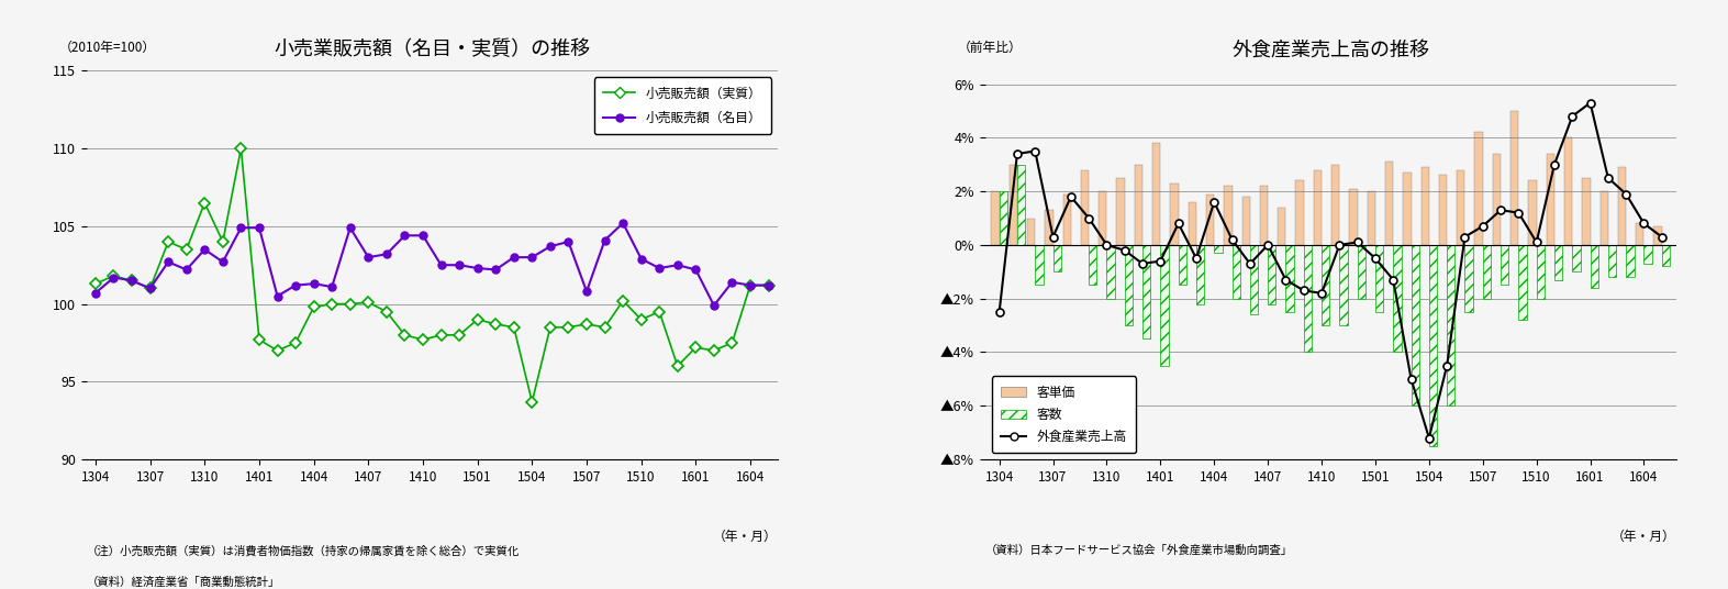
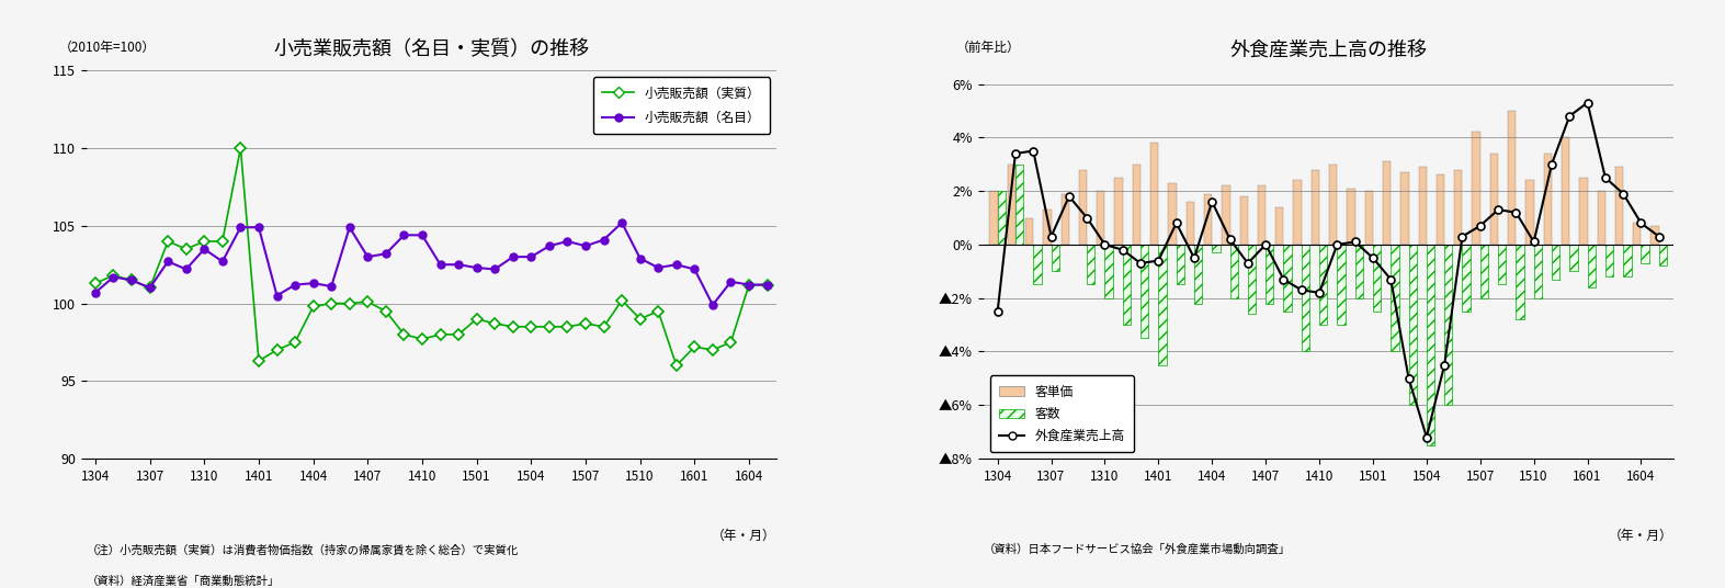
小売業販売額（名目・実質）の推移/小売販売額（実質）/1310: 106.5 -> 104.0
小売業販売額（名目・実質）の推移/小売販売額（実質）/1401: 97.7 -> 96.3
小売業販売額（名目・実質）の推移/小売販売額（実質）/1504: 93.7 -> 98.5
小売業販売額（名目・実質）の推移/小売販売額（名目）/1507: 100.8 -> 103.7
